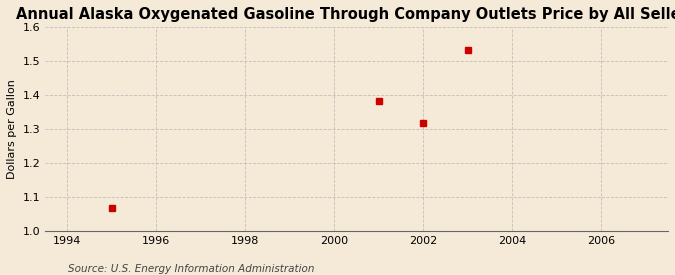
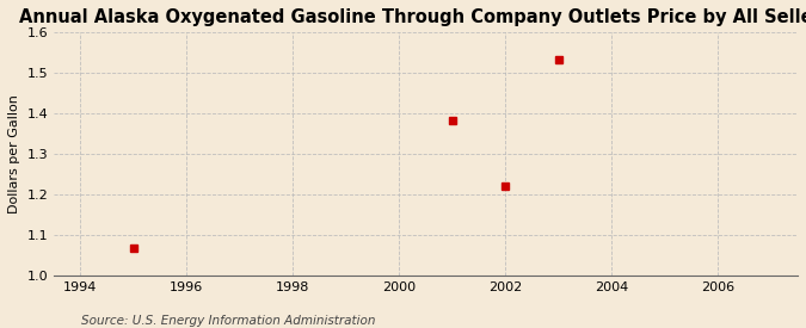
2002: 1.319 -> 1.220
